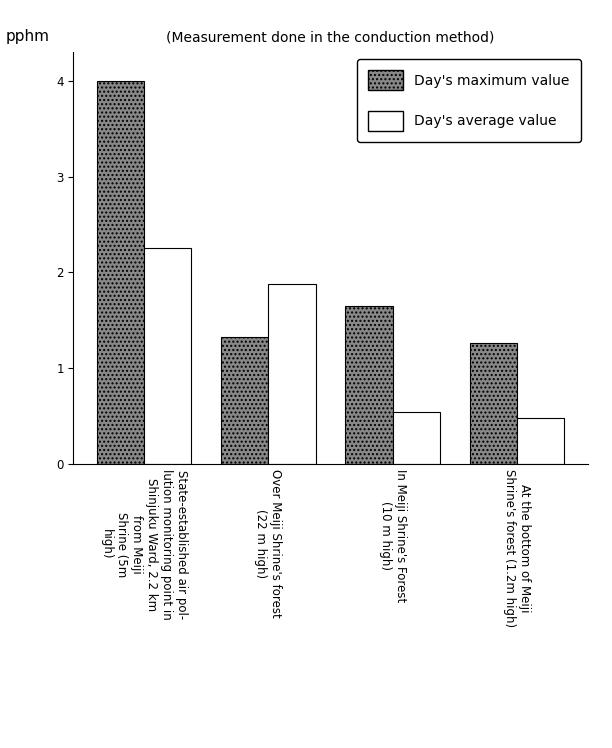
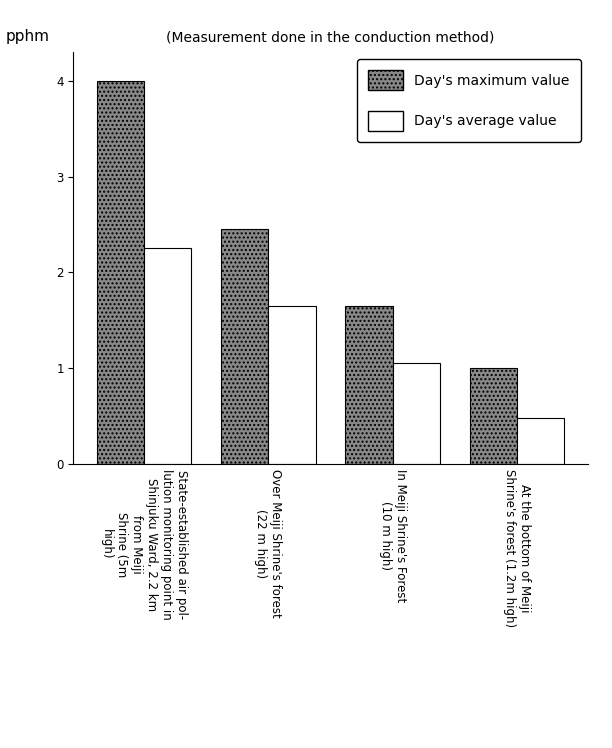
Day's maximum value/Over Meiji Shrine's forest (22 m high): 1.32 -> 2.45
Day's average value/Over Meiji Shrine's forest (22 m high): 1.88 -> 1.65
Day's average value/In Meiji Shrine's Forest (10 m high): 0.54 -> 1.05
Day's maximum value/At the bottom of Meiji Shrine's forest (1.2m high): 1.26 -> 1.00
